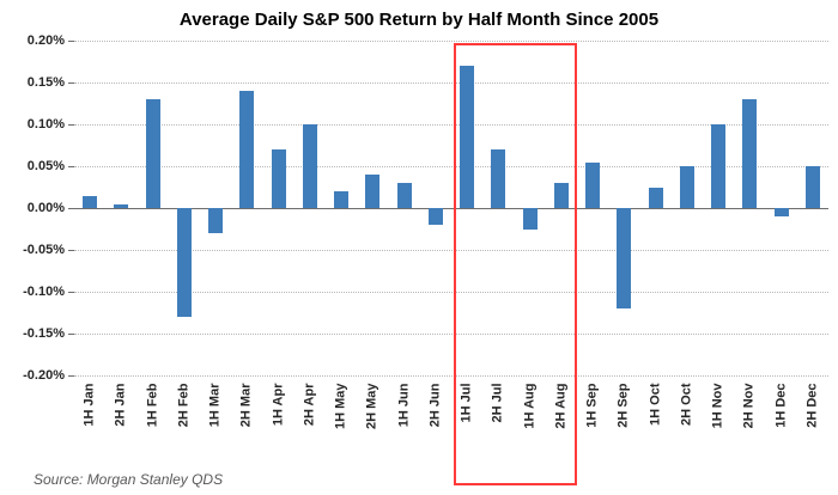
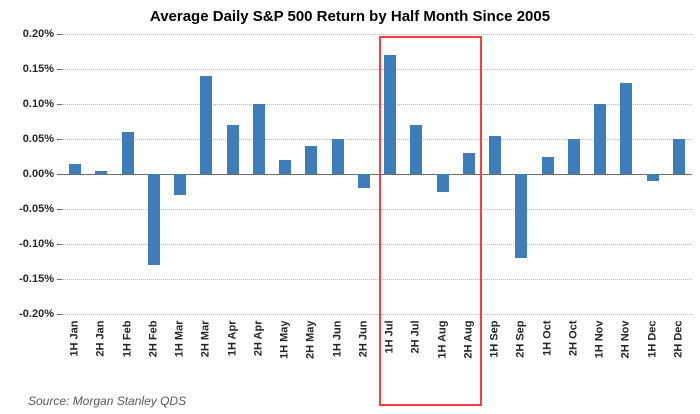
1H Feb: 0.13% -> 0.06%
1H Jun: 0.03% -> 0.05%
